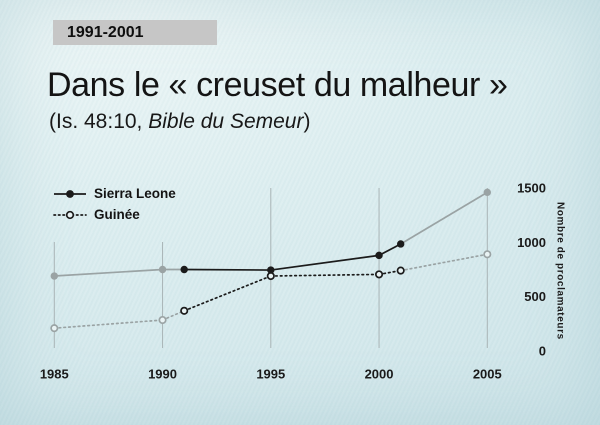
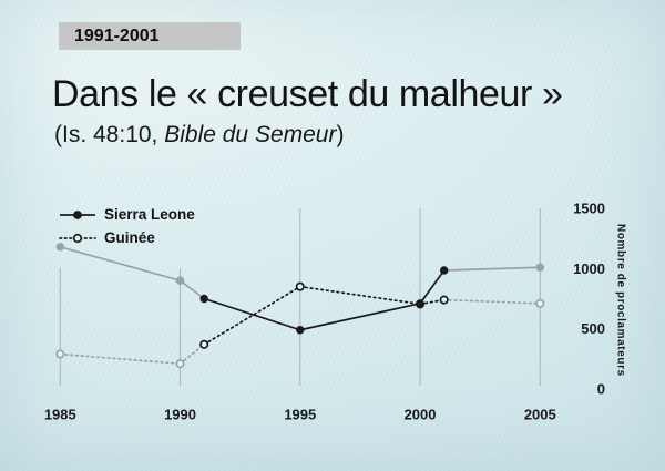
Sierra Leone/1985: 690 -> 1180
Guinée/1985: 210 -> 290
Sierra Leone/1990: 750 -> 900
Guinée/1990: 280 -> 210
Sierra Leone/1995: 740 -> 490
Guinée/1995: 690 -> 850
Sierra Leone/2000: 880 -> 710
Sierra Leone/2005: 1460 -> 1010
Guinée/2005: 890 -> 710
